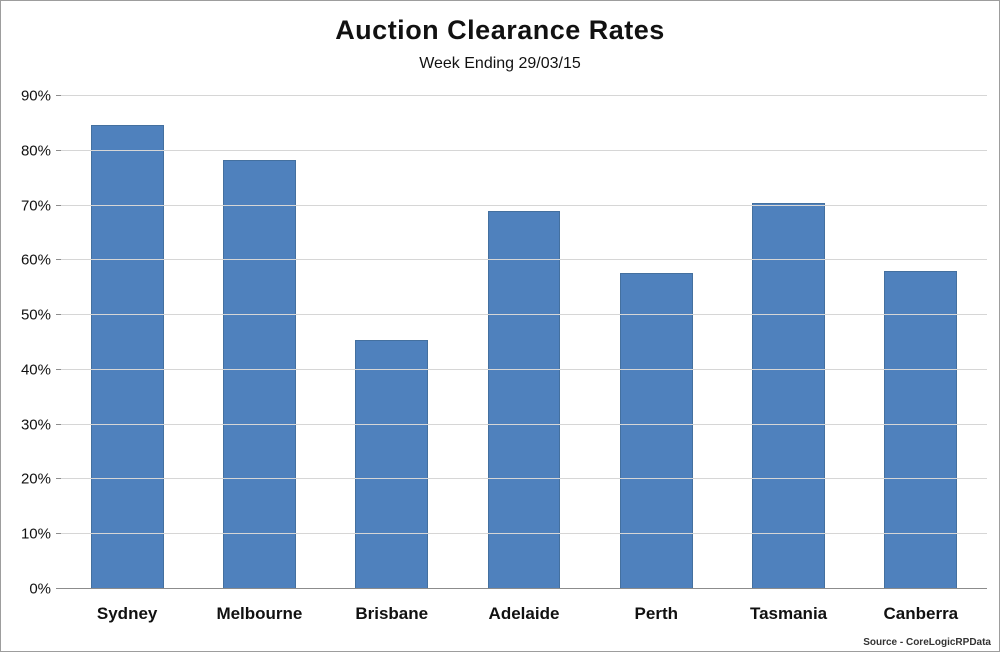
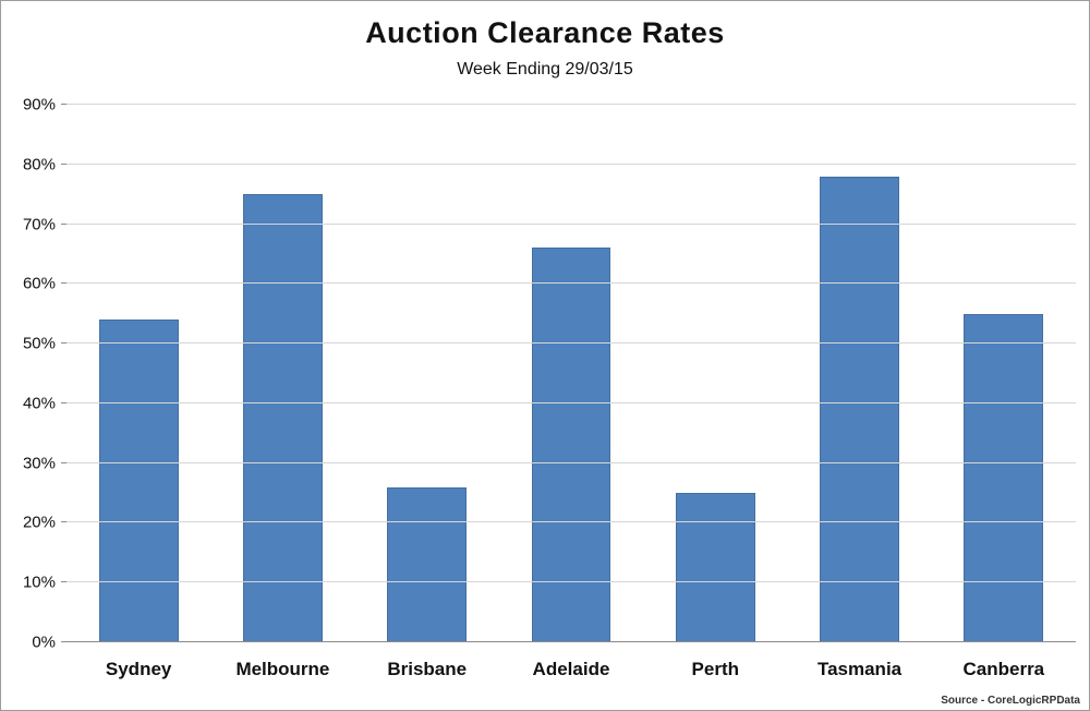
Sydney: 85% -> 54%
Melbourne: 78% -> 75%
Brisbane: 46% -> 26%
Adelaide: 69% -> 66%
Perth: 58% -> 25%
Tasmania: 70% -> 78%
Canberra: 58% -> 55%
